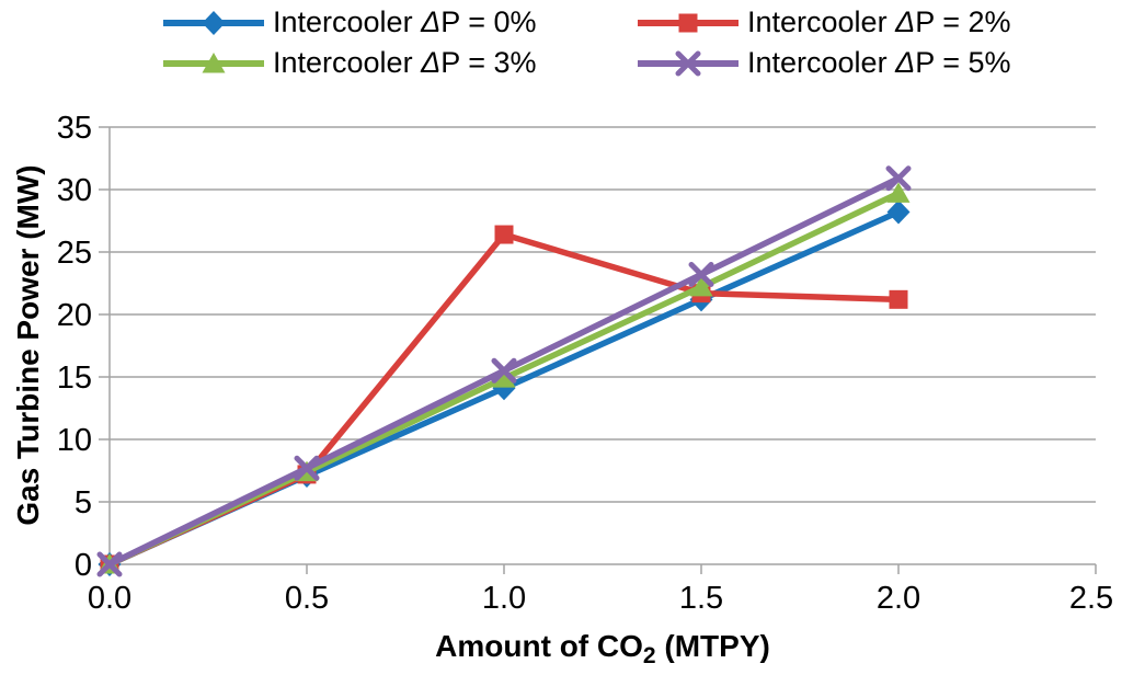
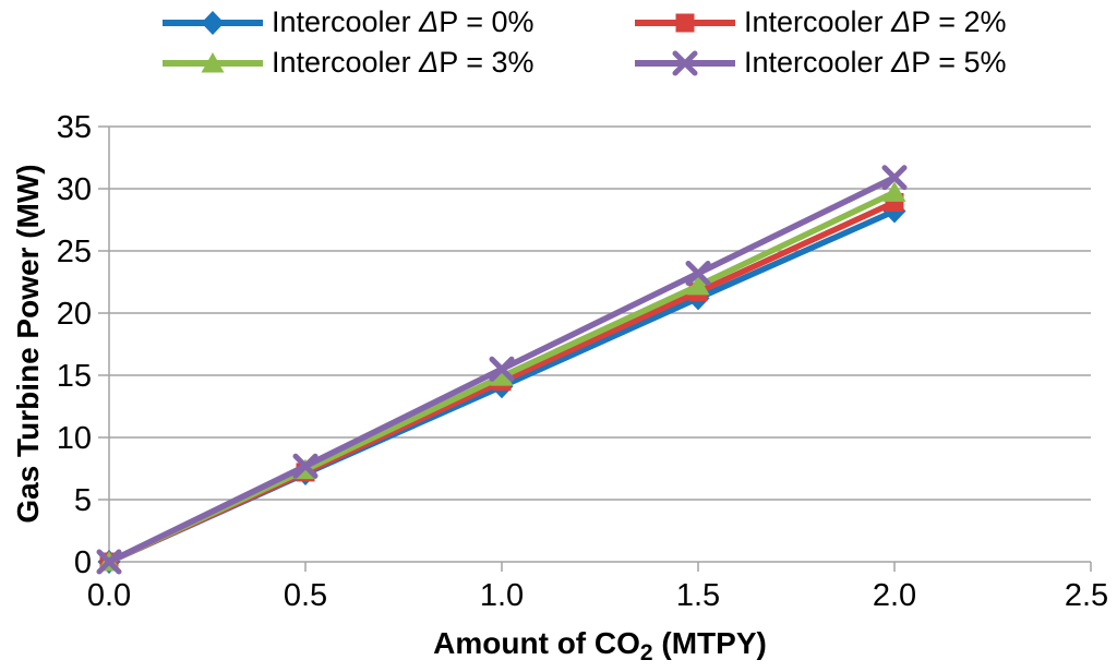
Intercooler ΔP = 2%/1.0: 26.4 -> 14.5
Intercooler ΔP = 2%/2.0: 21.2 -> 28.9
